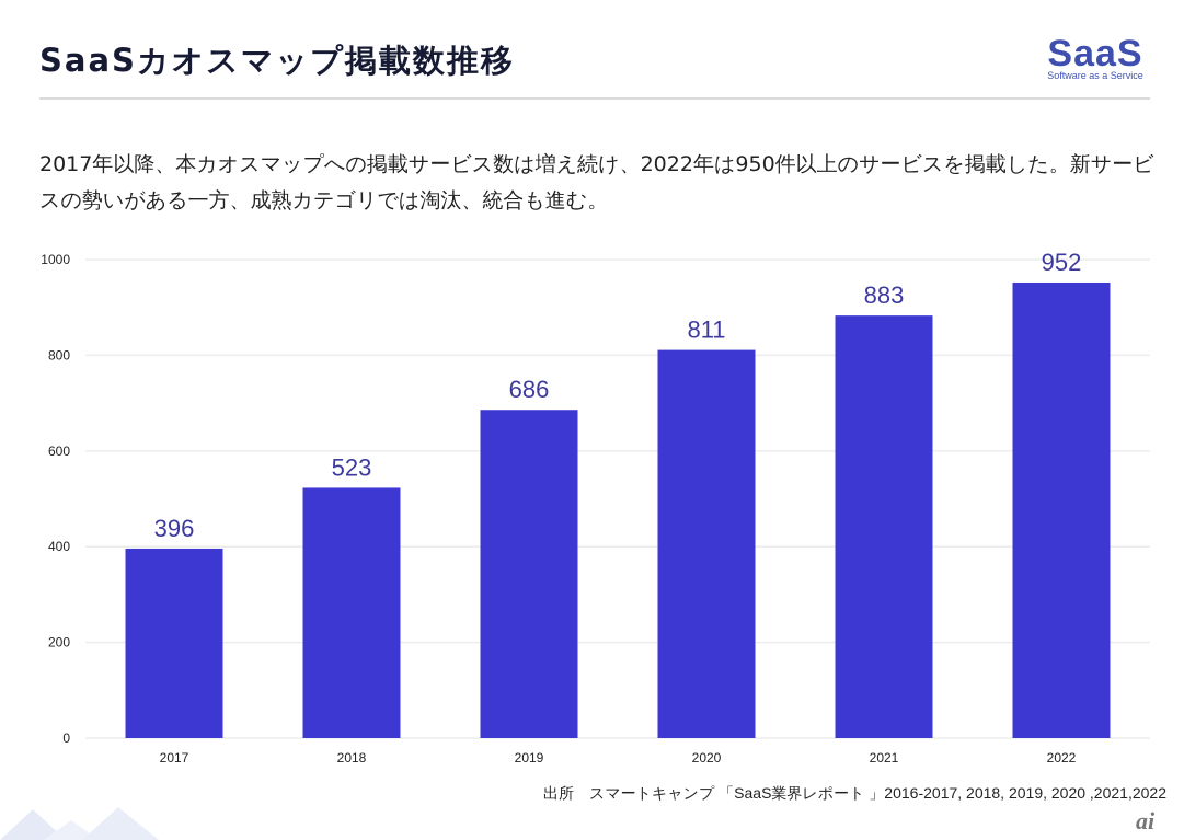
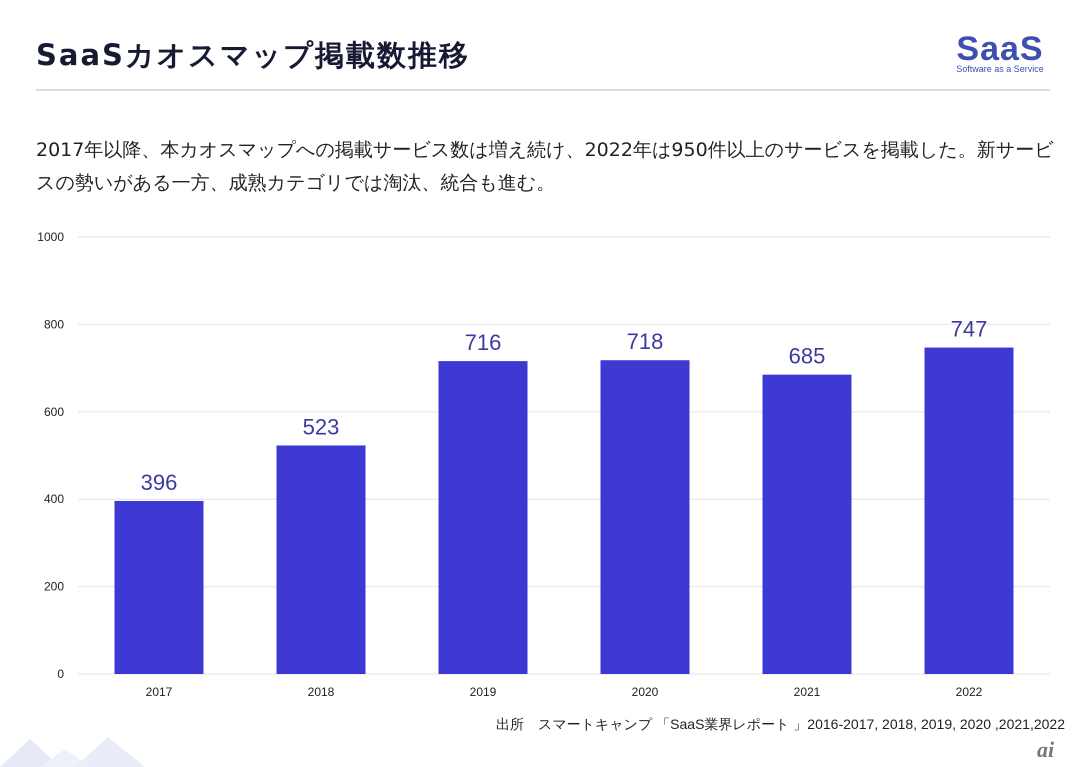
2019: 686 -> 716
2020: 811 -> 718
2021: 883 -> 685
2022: 952 -> 747
